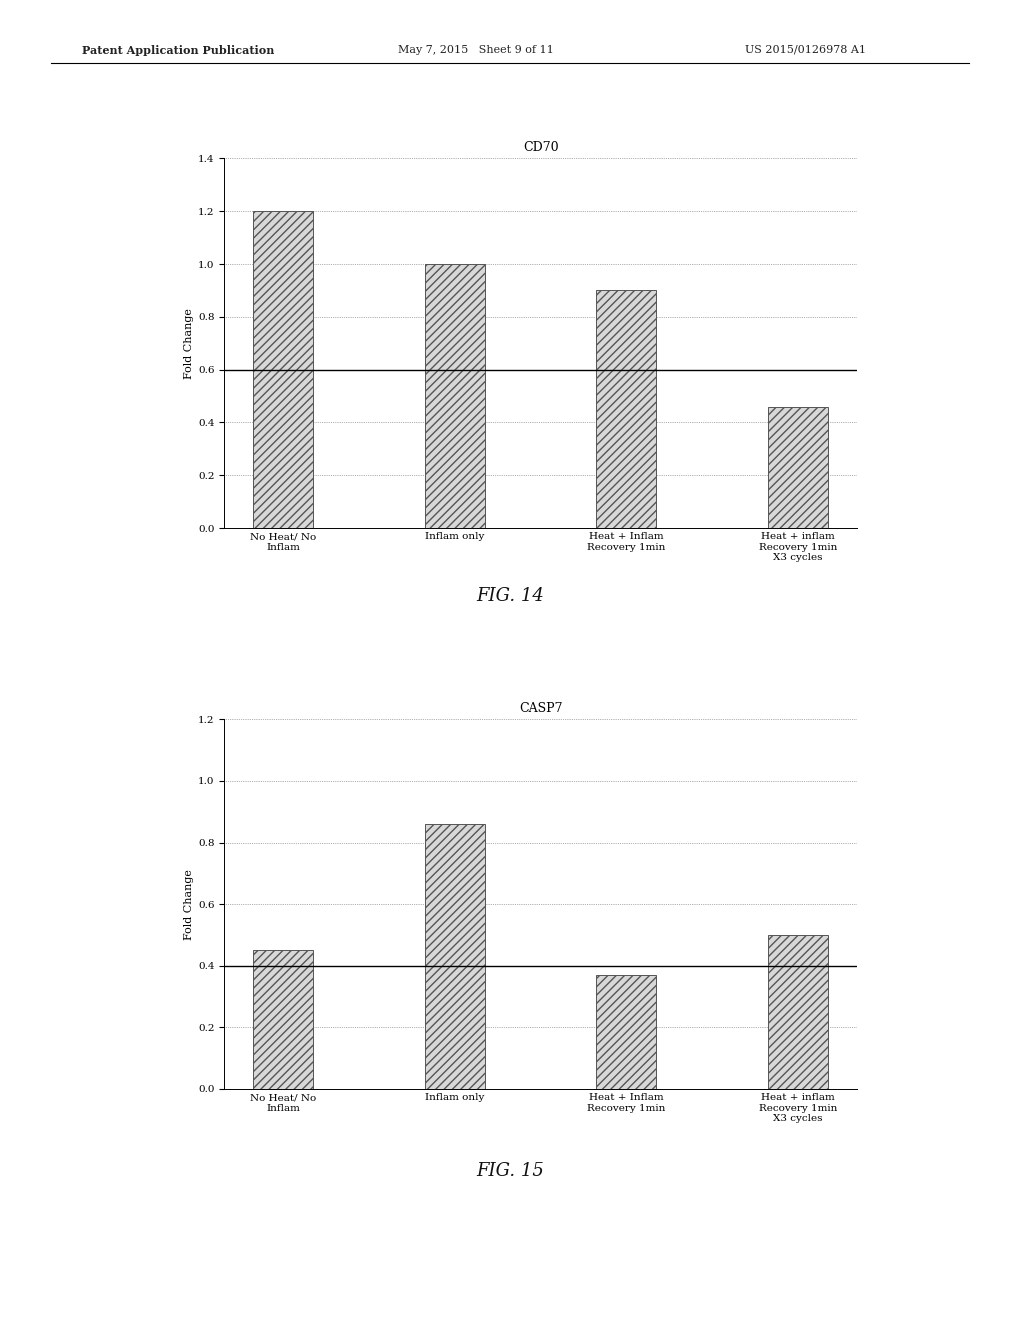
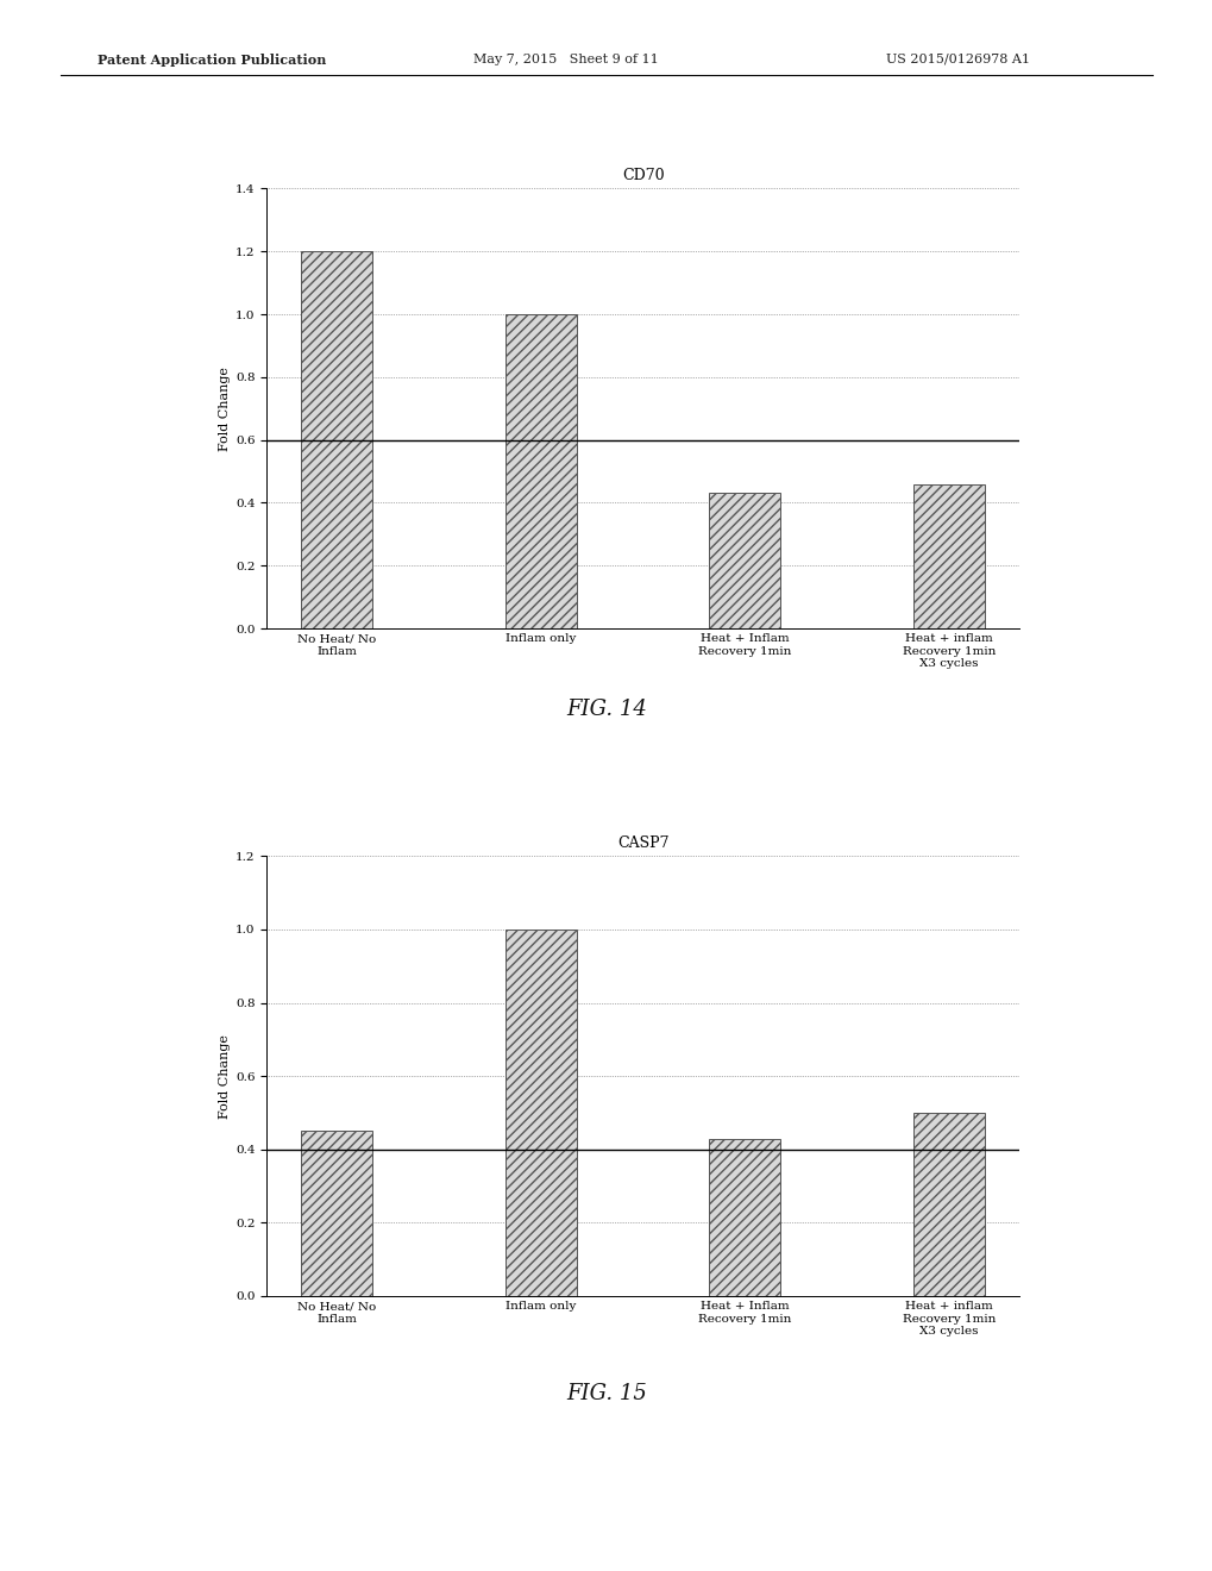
CD70/Heat + Inflam Recovery 1min: 0.90 -> 0.43
CASP7/Inflam only: 0.86 -> 1.00
CASP7/Heat + Inflam Recovery 1min: 0.37 -> 0.43
